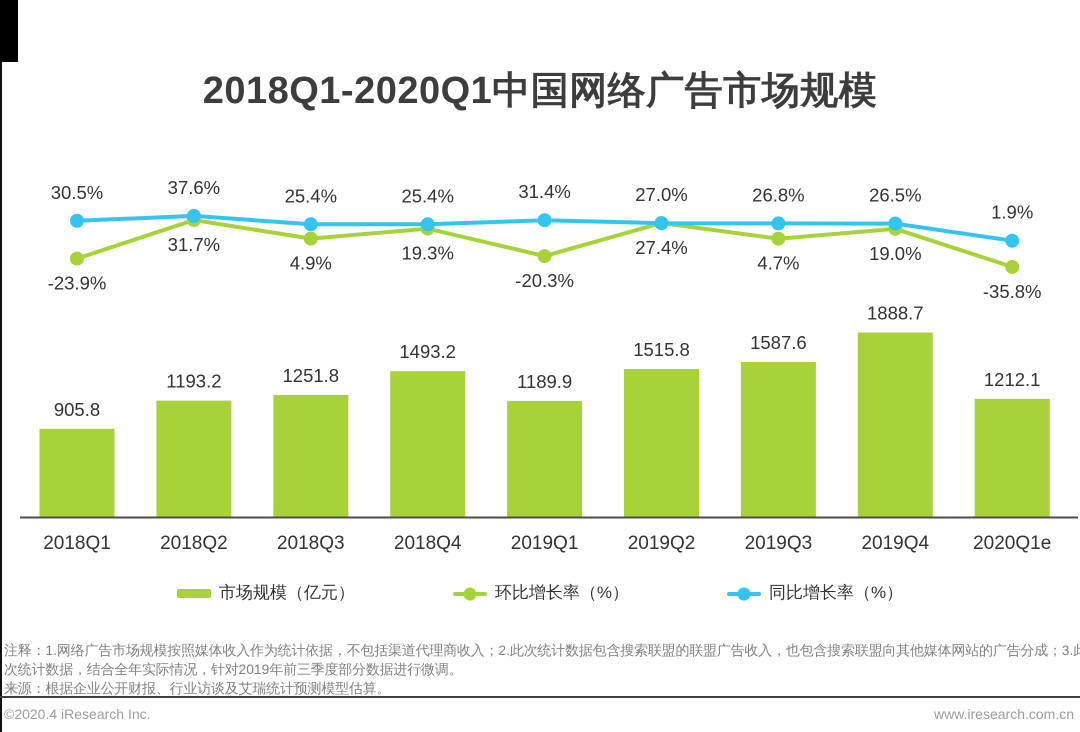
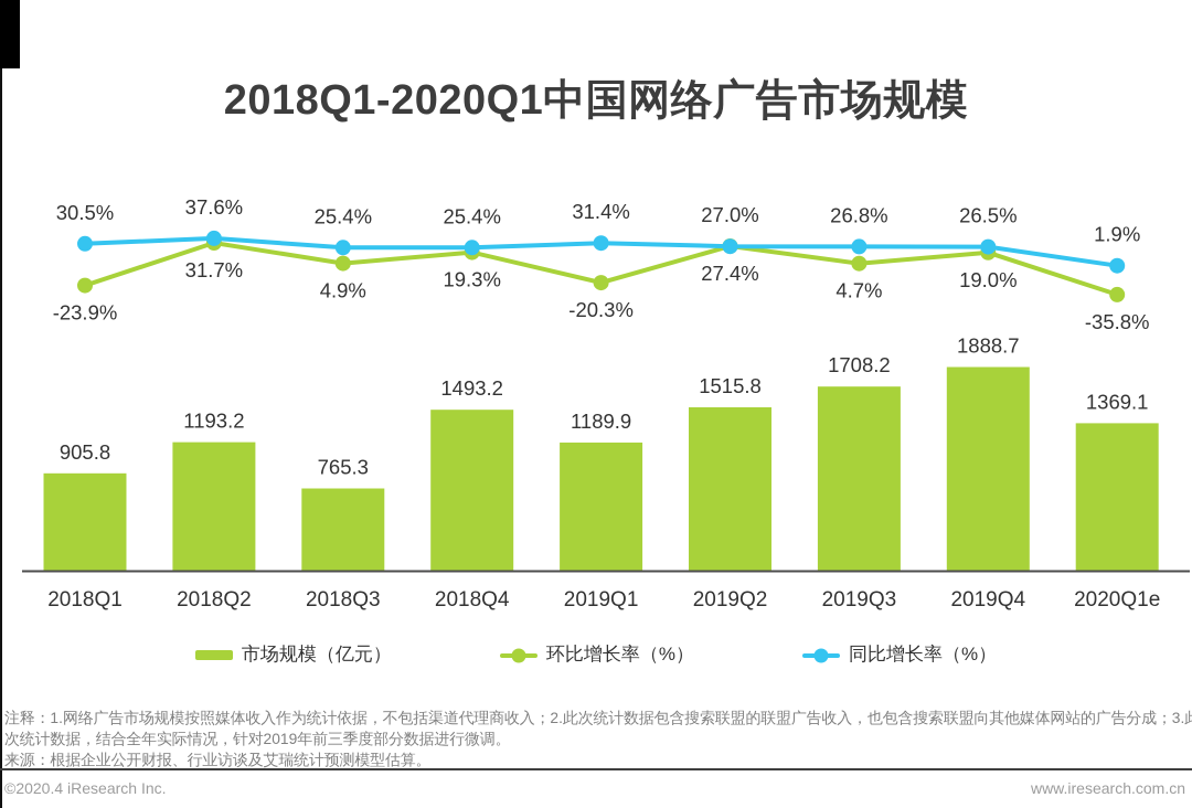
市场规模（亿元）/2018Q3: 1251.8 -> 765.3
市场规模（亿元）/2019Q3: 1587.6 -> 1708.2
市场规模（亿元）/2020Q1e: 1212.1 -> 1369.1
